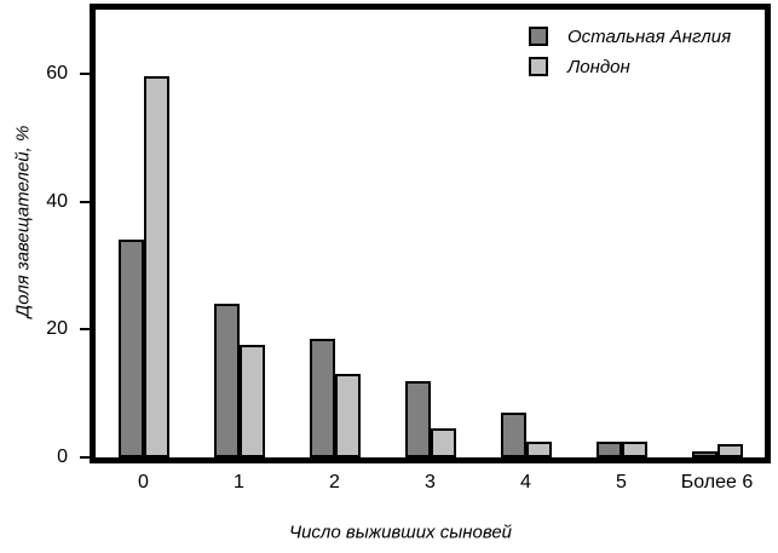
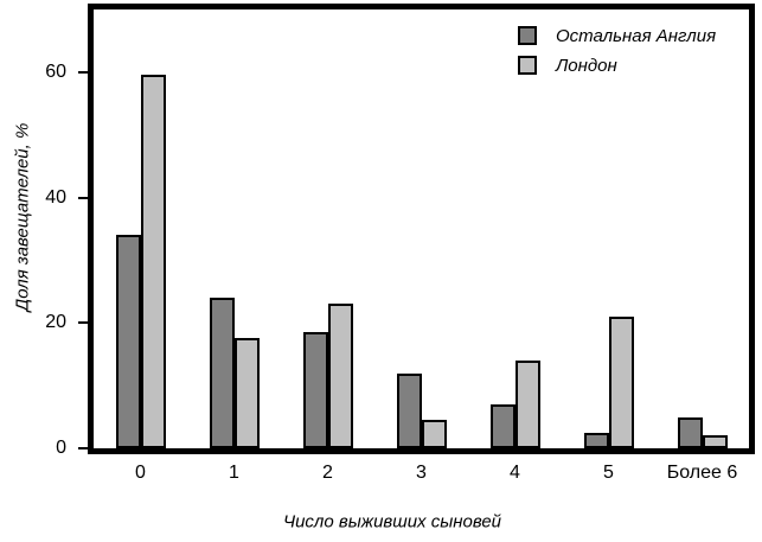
Лондон/2: 13 -> 23
Лондон/4: 2 -> 14
Лондон/5: 2 -> 21
Остальная Англия/Более 6: 1 -> 5
